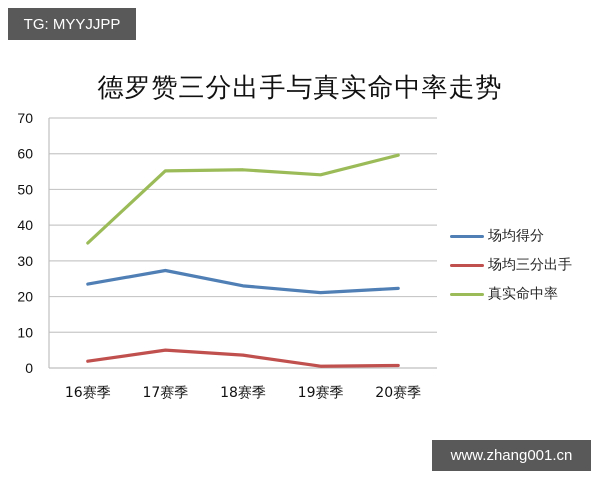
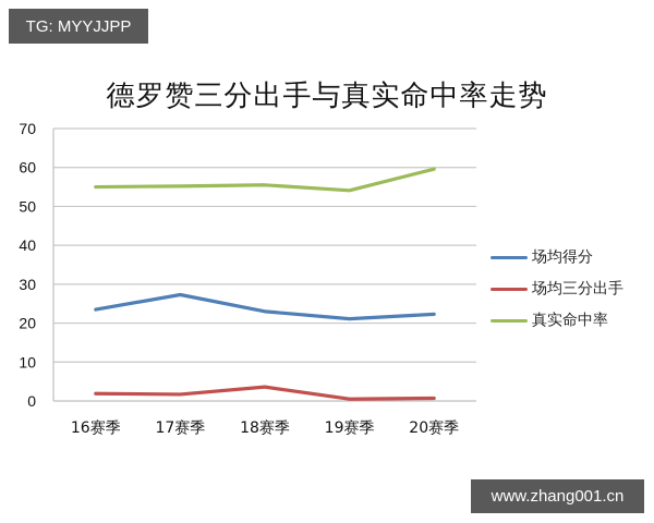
真实命中率/16赛季: 35 -> 55
场均三分出手/17赛季: 5 -> 2
